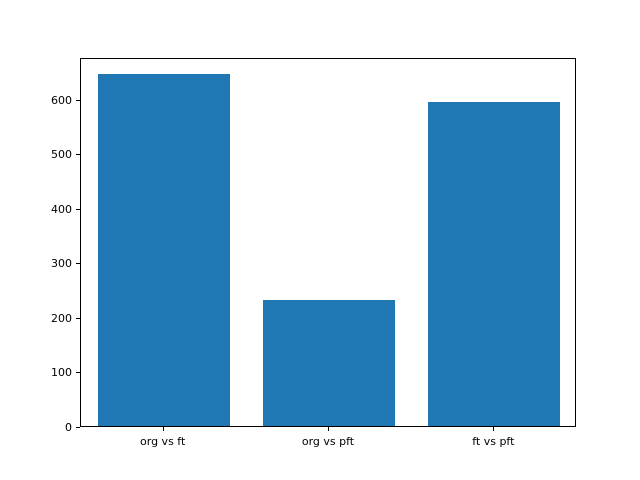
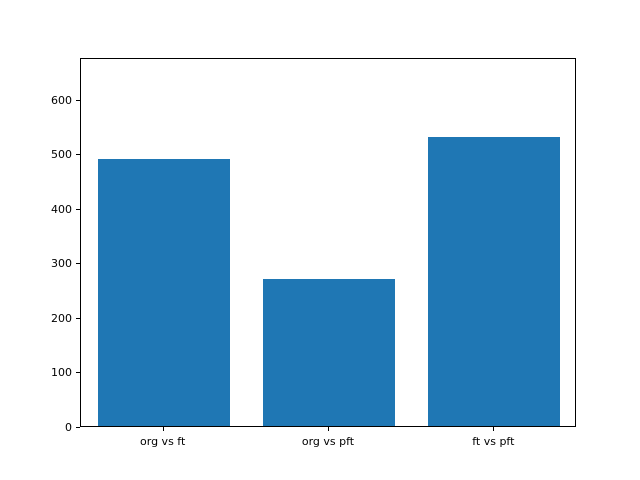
org vs ft: 640 -> 490
org vs pft: 230 -> 270
ft vs pft: 600 -> 530
